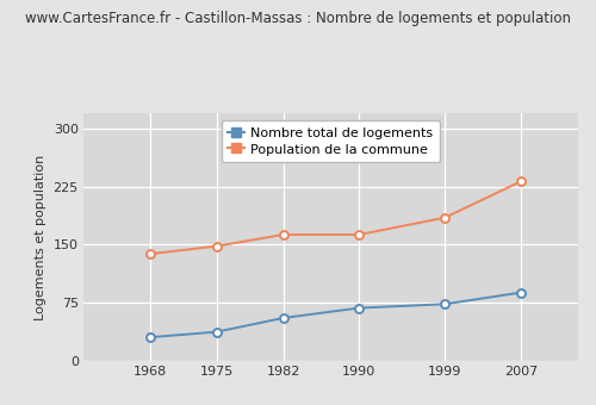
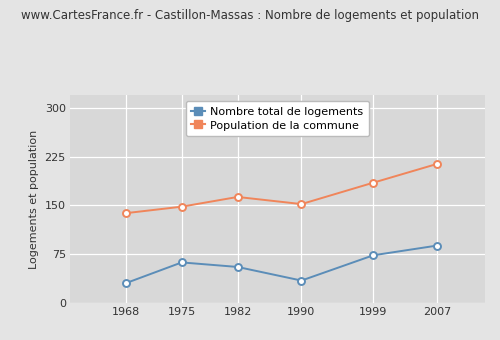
Nombre total de logements/1975: 37 -> 62
Nombre total de logements/1990: 68 -> 34
Population de la commune/1990: 163 -> 152
Population de la commune/2007: 232 -> 214
